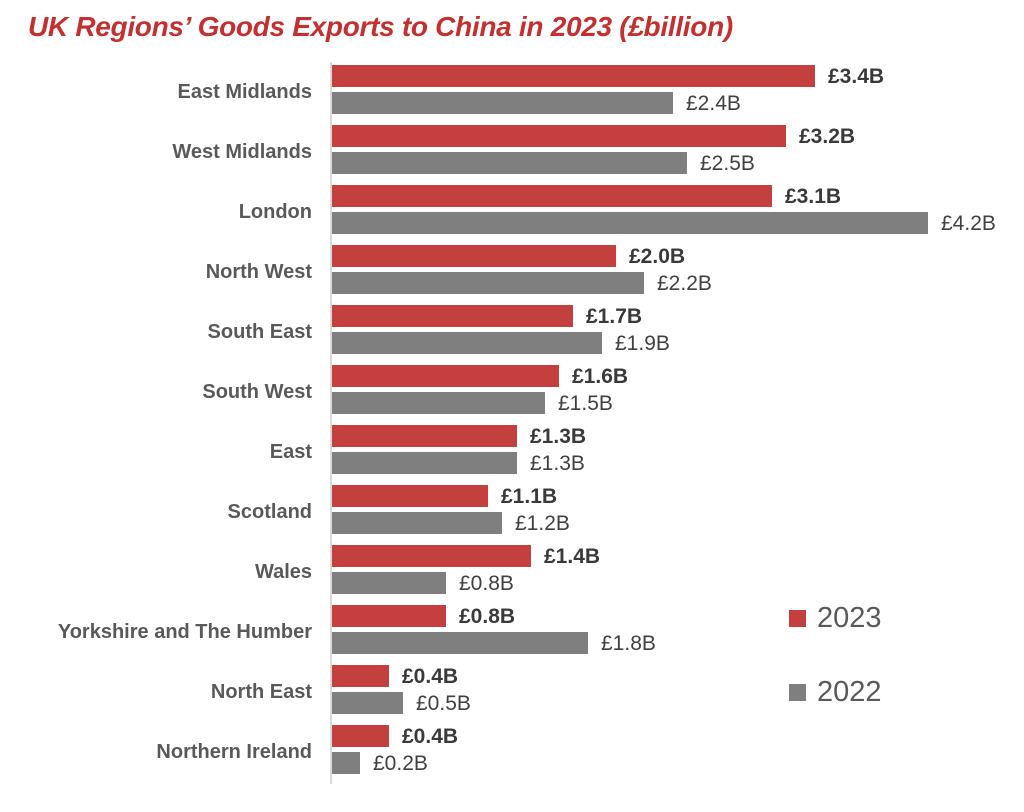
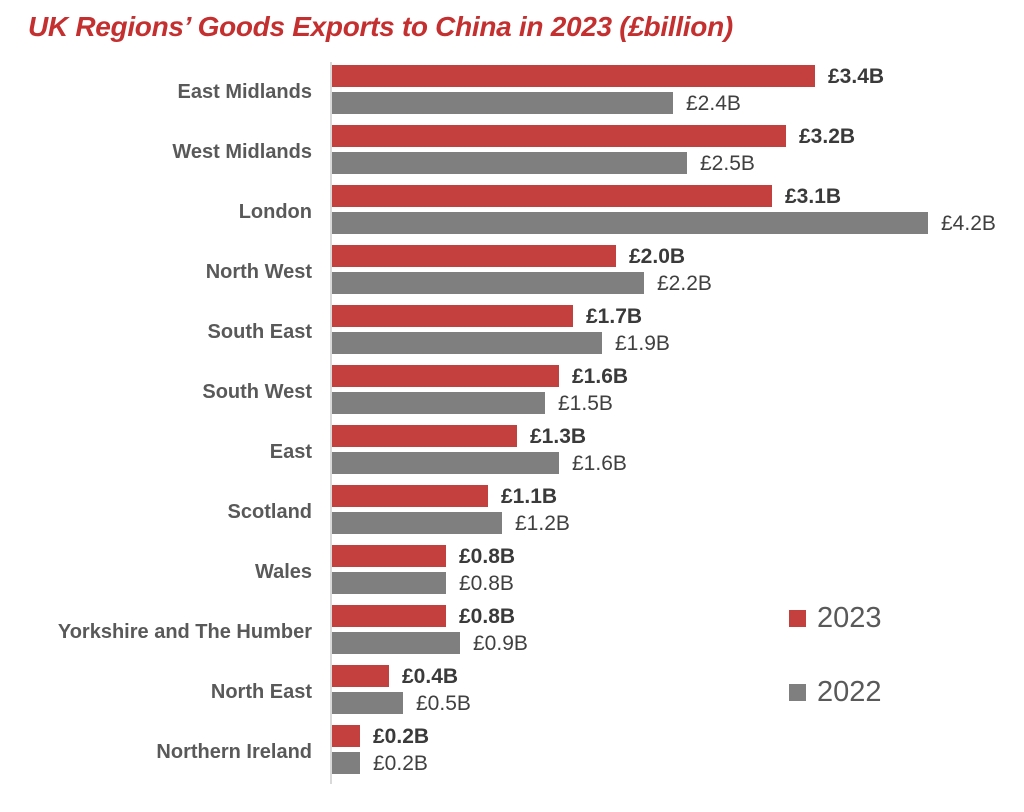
2022/East: £1.3B -> £1.6B
2023/Wales: £1.4B -> £0.8B
2022/Yorkshire and The Humber: £1.8B -> £0.9B
2023/Northern Ireland: £0.4B -> £0.2B
